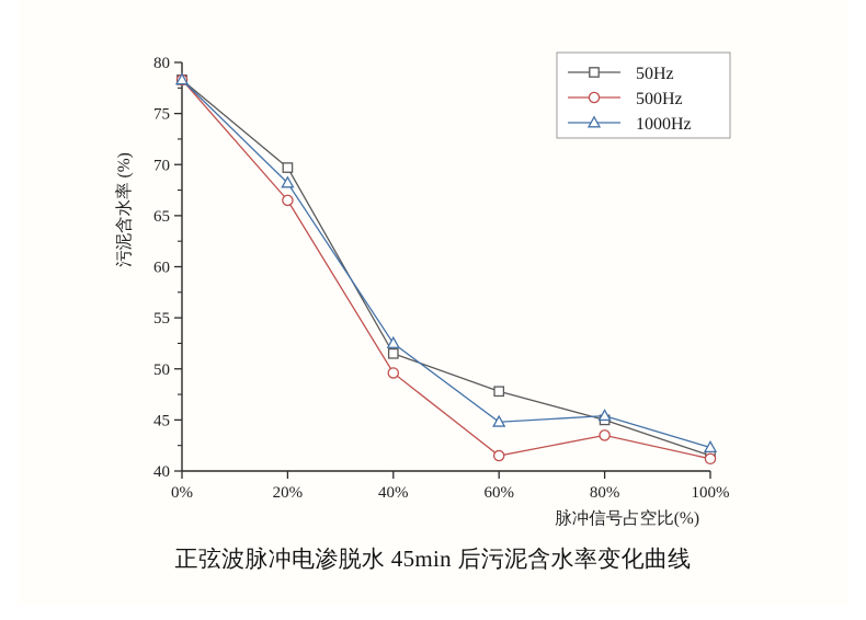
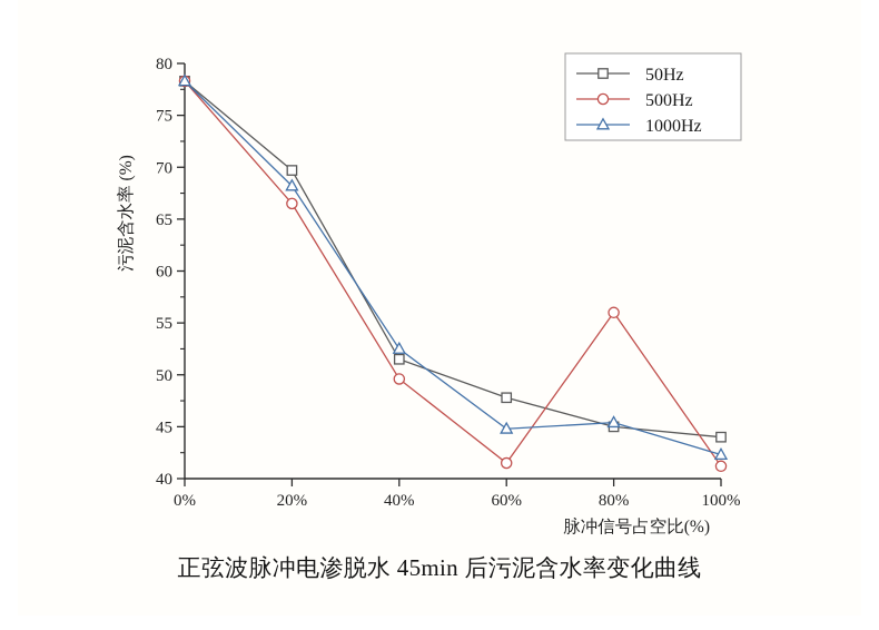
500Hz/80%: 44 -> 56
50Hz/100%: 42 -> 44
